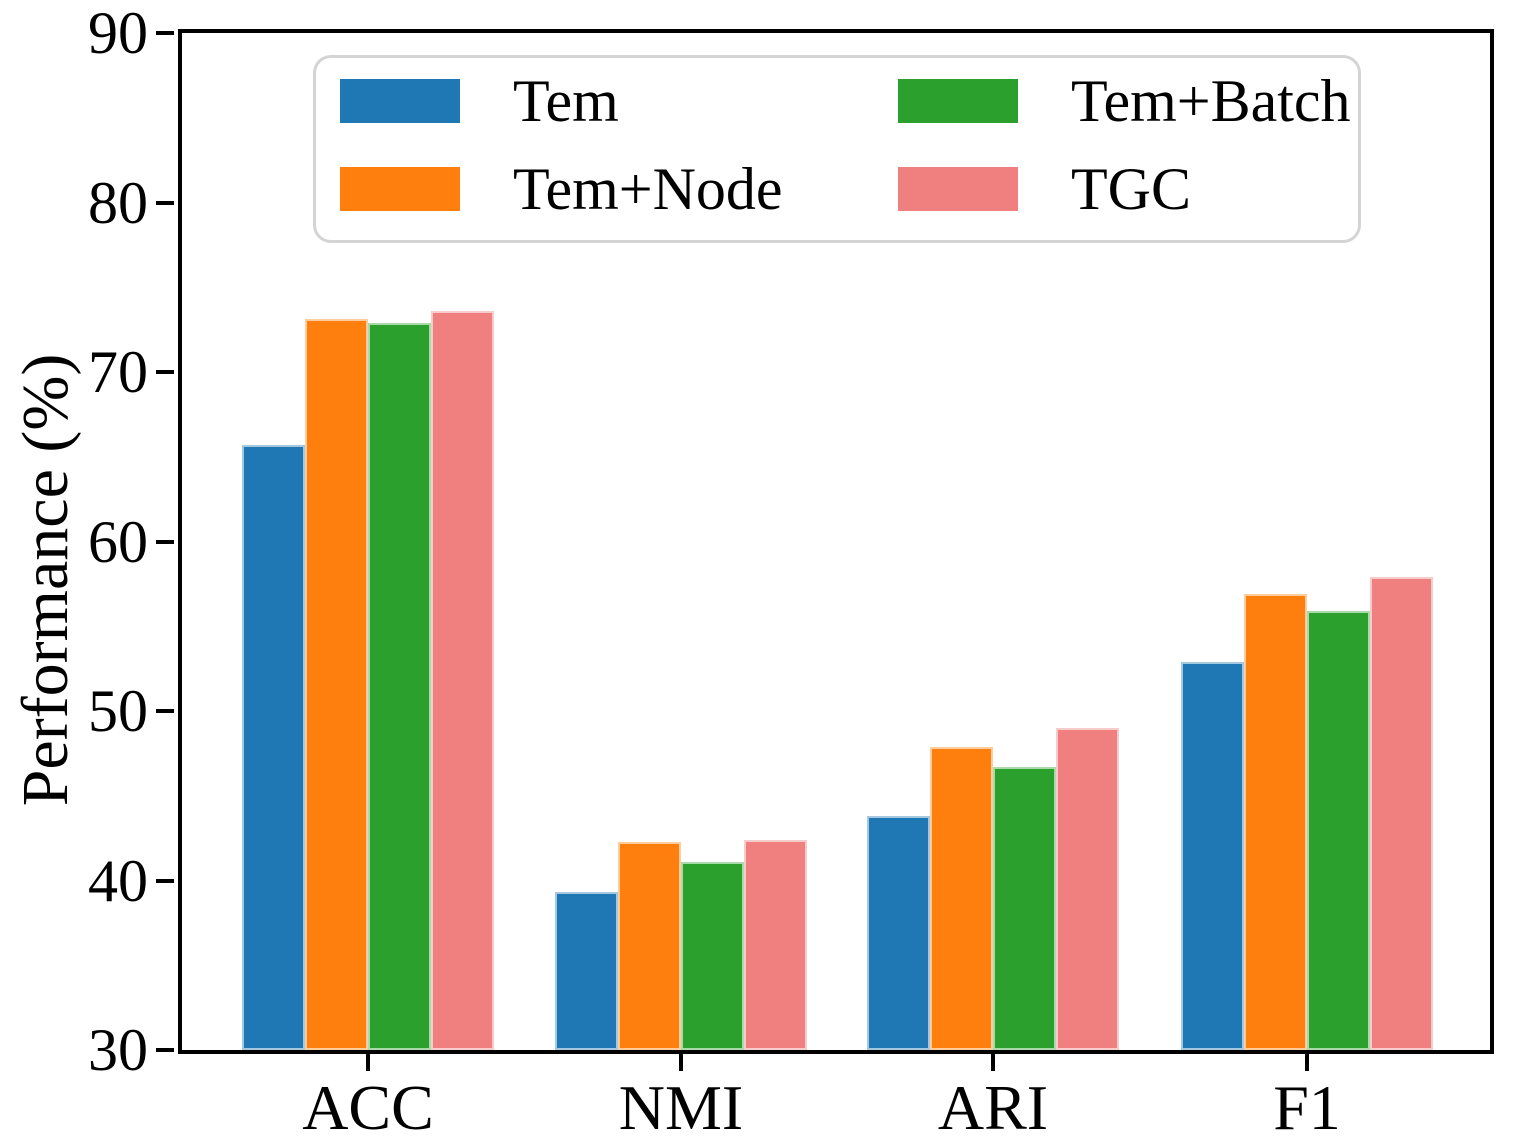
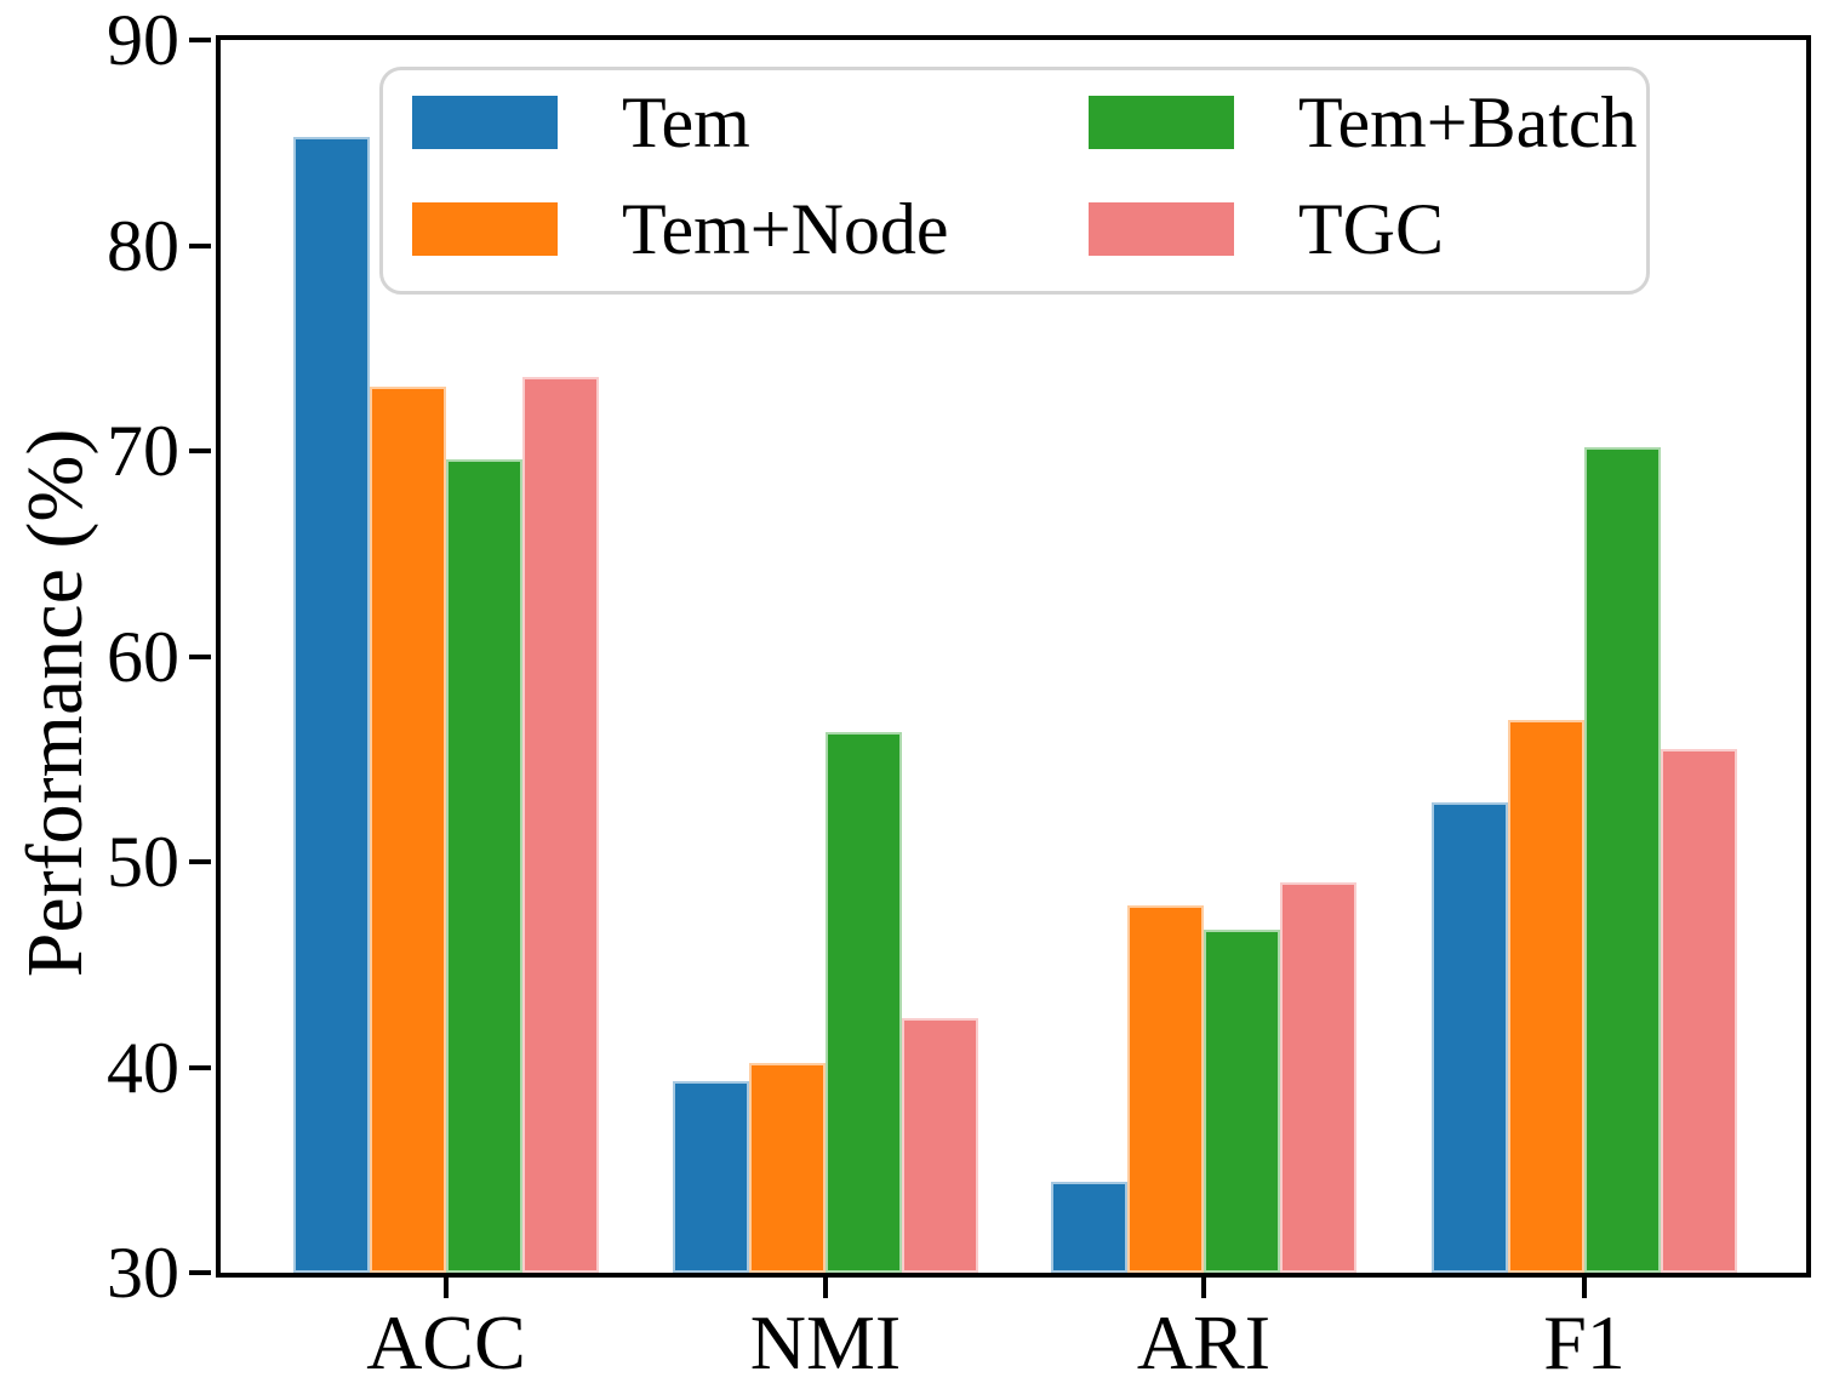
Tem/ACC: 65.7 -> 85.3
Tem+Batch/ACC: 72.9 -> 69.6
Tem+Node/NMI: 42.3 -> 40.2
Tem+Batch/NMI: 41.1 -> 56.3
Tem/ARI: 43.8 -> 34.4
Tem+Batch/F1: 55.9 -> 70.2
TGC/F1: 57.9 -> 55.5
